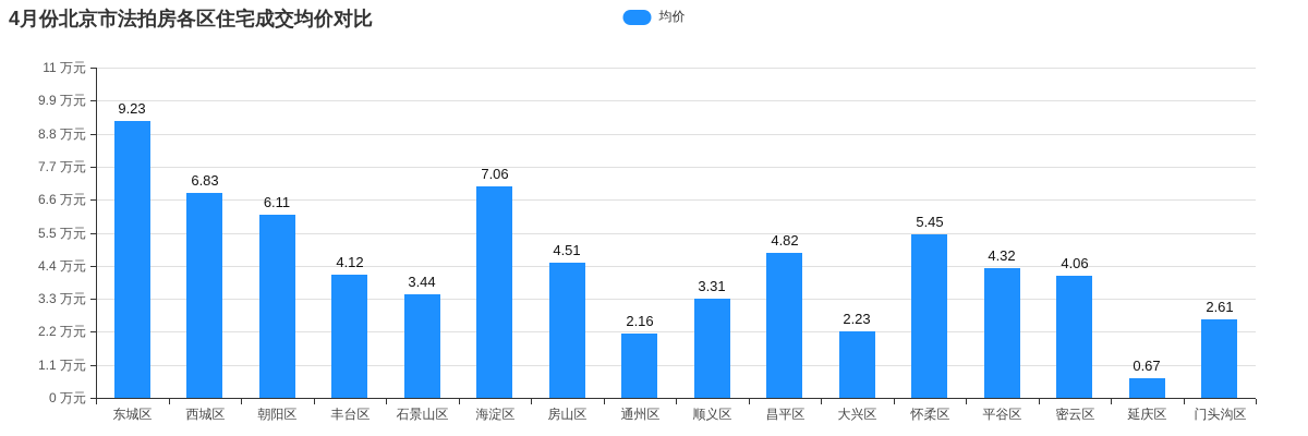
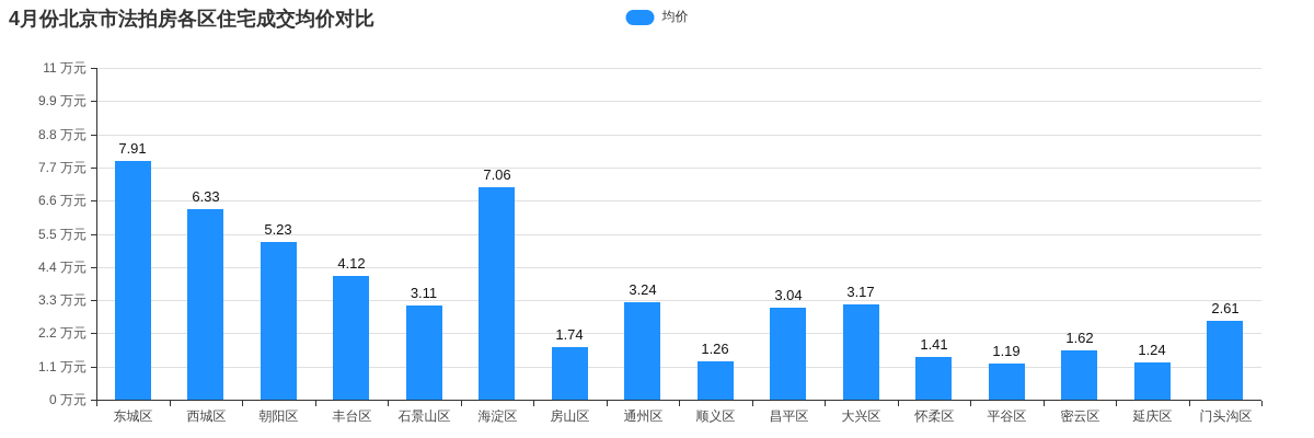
东城区: 9.23 -> 7.91
西城区: 6.83 -> 6.33
朝阳区: 6.11 -> 5.23
石景山区: 3.44 -> 3.11
房山区: 4.51 -> 1.74
通州区: 2.16 -> 3.24
顺义区: 3.31 -> 1.26
昌平区: 4.82 -> 3.04
大兴区: 2.23 -> 3.17
怀柔区: 5.45 -> 1.41
平谷区: 4.32 -> 1.19
密云区: 4.06 -> 1.62
延庆区: 0.67 -> 1.24
